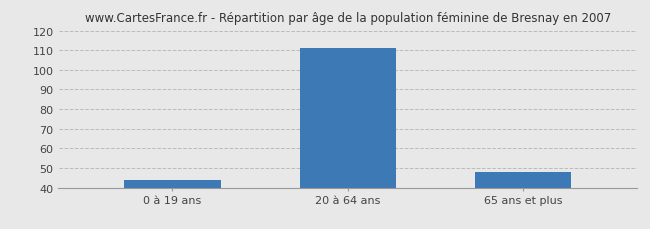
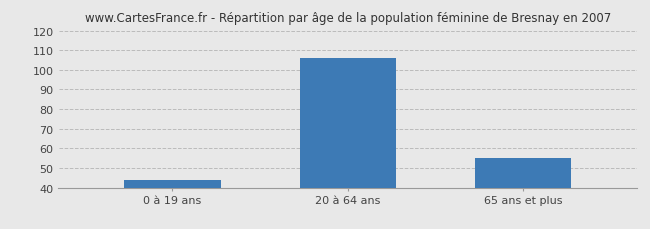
20 à 64 ans: 111 -> 106
65 ans et plus: 48 -> 55
